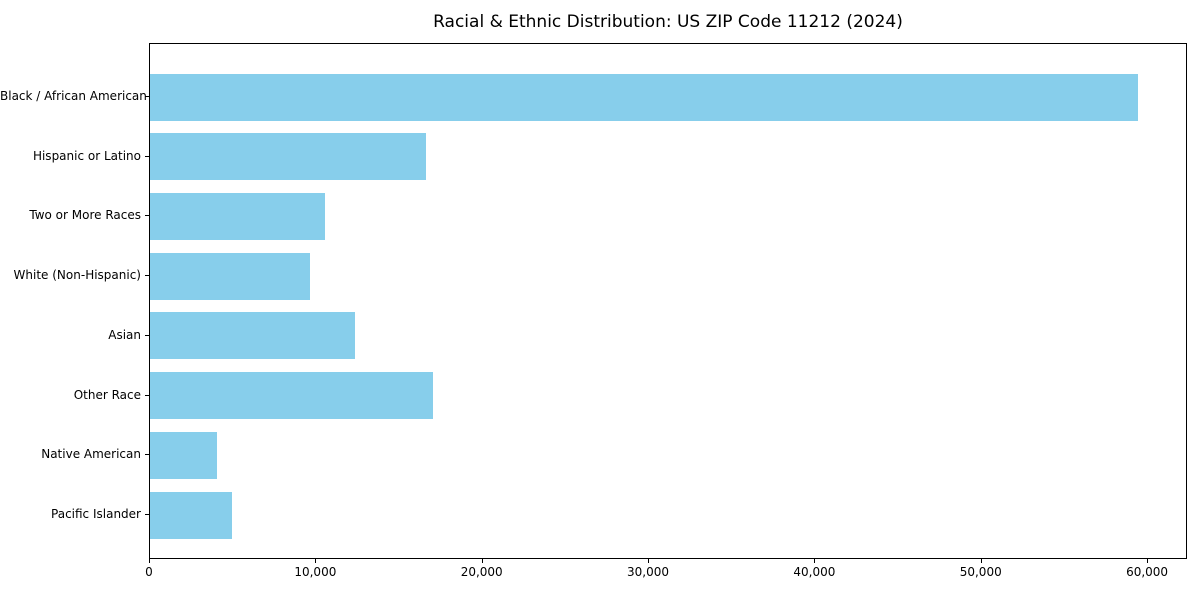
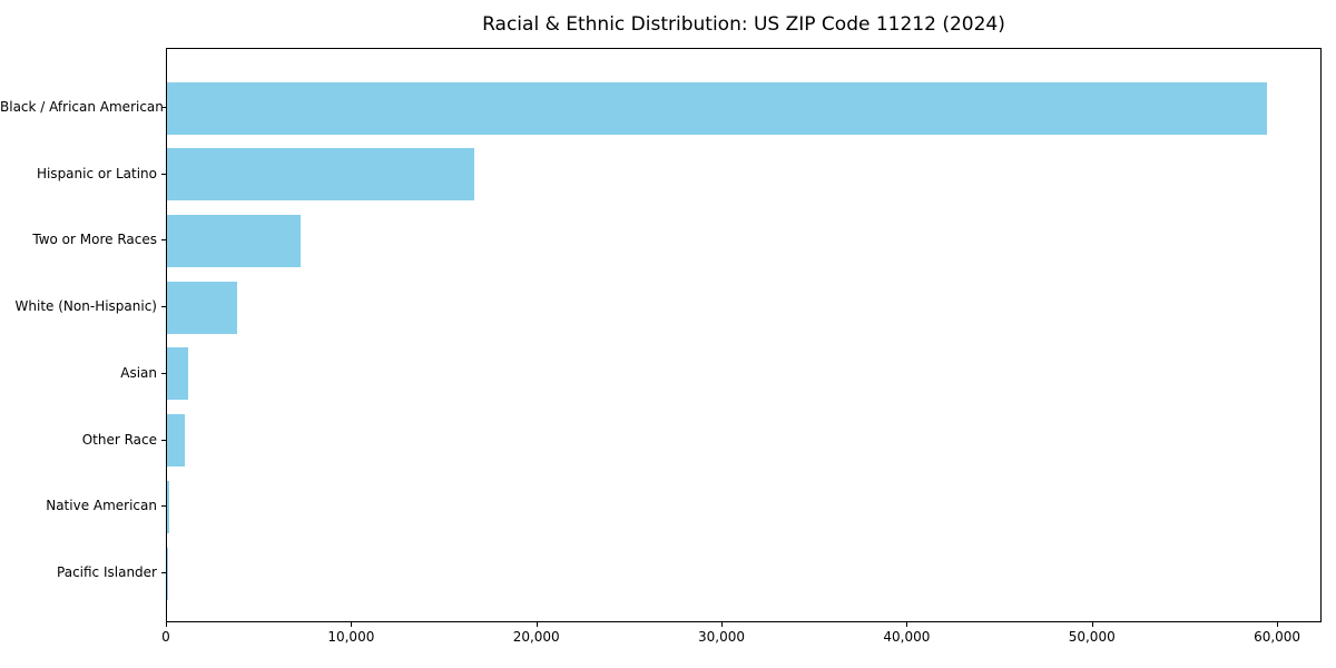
Two or More Races: 10500 -> 7200
White (Non-Hispanic): 9600 -> 3800
Asian: 12300 -> 1200
Other Race: 17000 -> 1000
Native American: 4000 -> 200
Pacific Islander: 4900 -> 100
